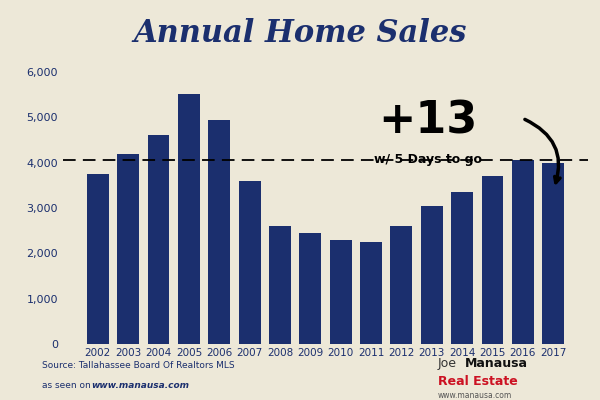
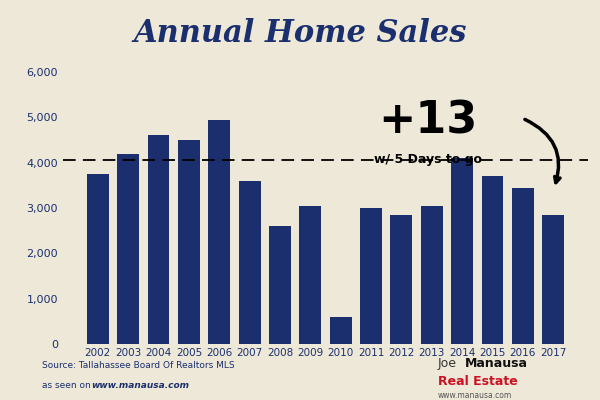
2005: 5,520 -> 4,500
2009: 2,450 -> 3,050
2010: 2,300 -> 600
2011: 2,250 -> 3,000
2012: 2,600 -> 2,850
2014: 3,350 -> 4,100
2016: 4,060 -> 3,450
2017: 4,000 -> 2,850
